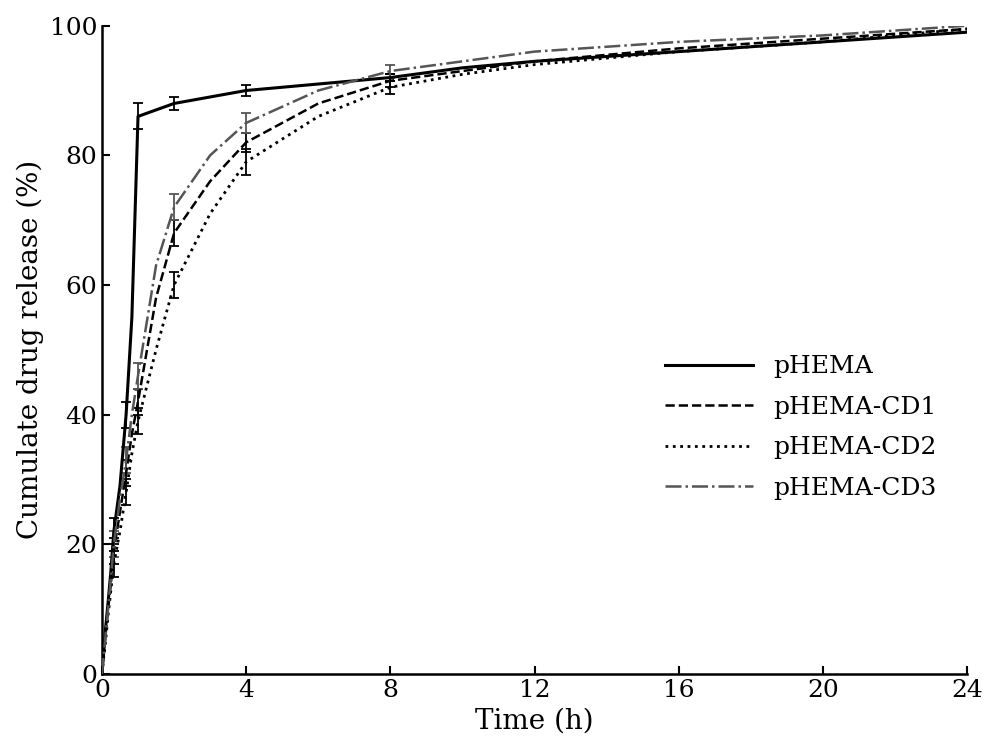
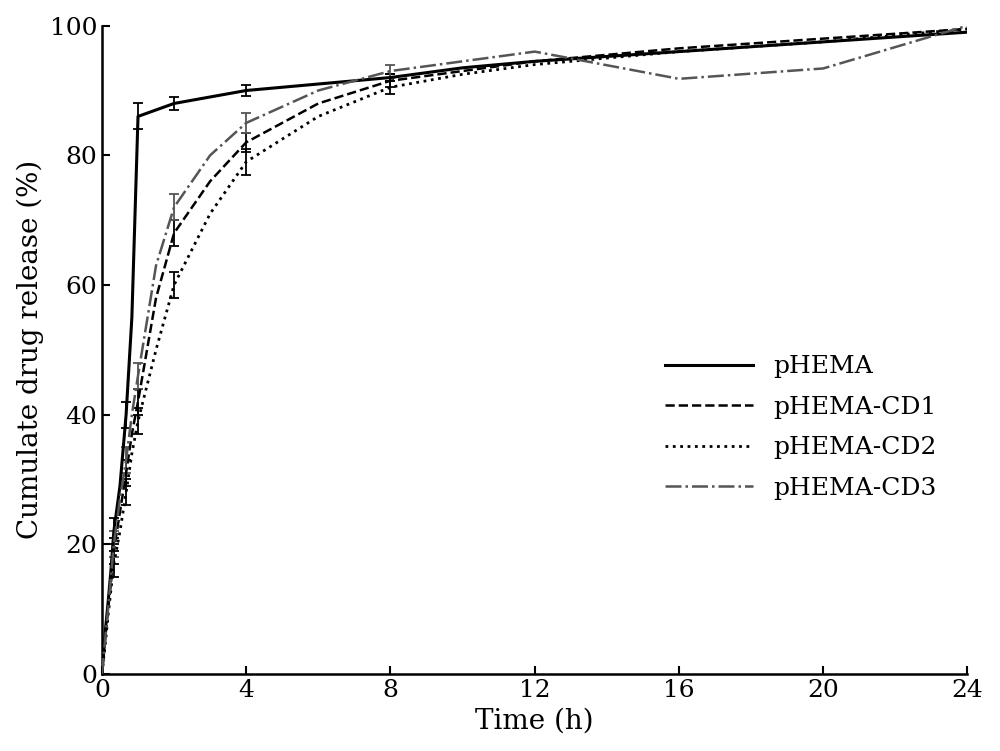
pHEMA-CD3/16: 97.5 -> 91.8
pHEMA-CD3/20: 98.5 -> 93.4
